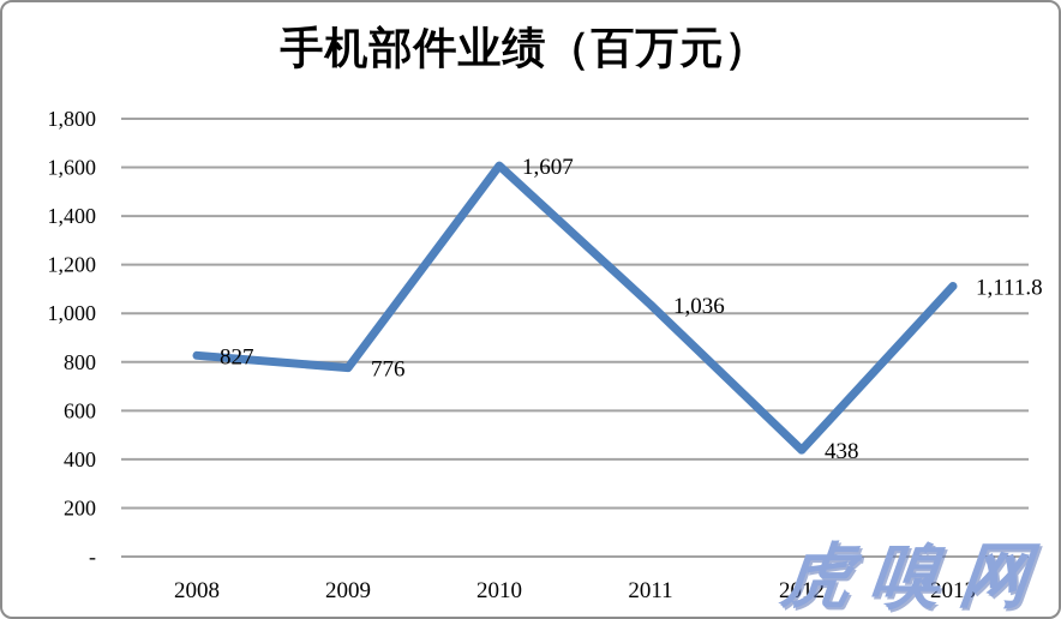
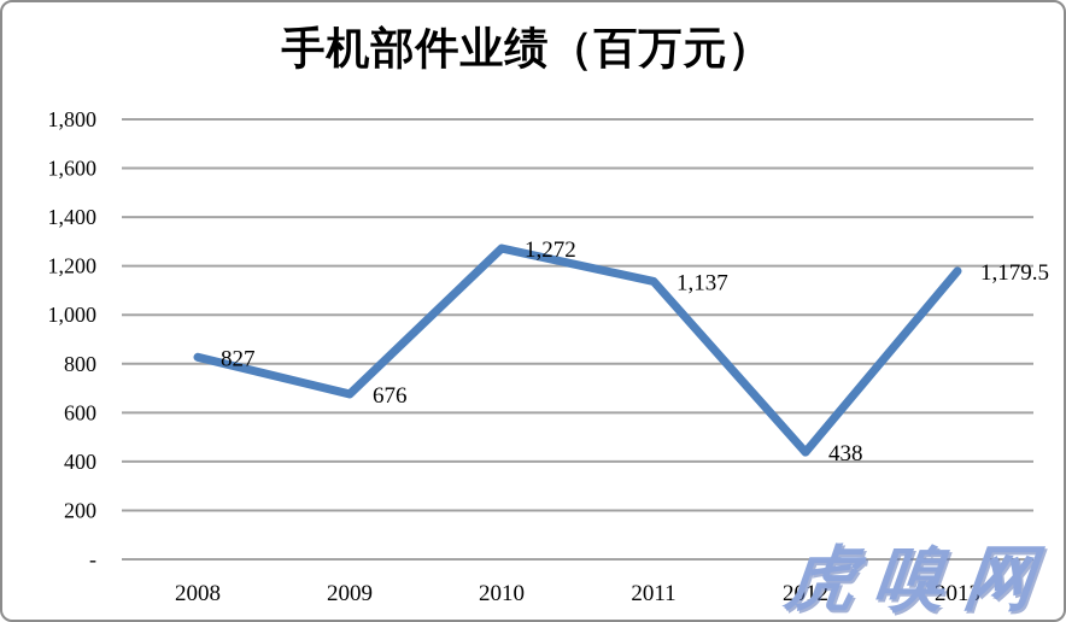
2009: 776 -> 676
2010: 1,607 -> 1,272
2011: 1,036 -> 1,137
2013: 1,111.8 -> 1,179.5
